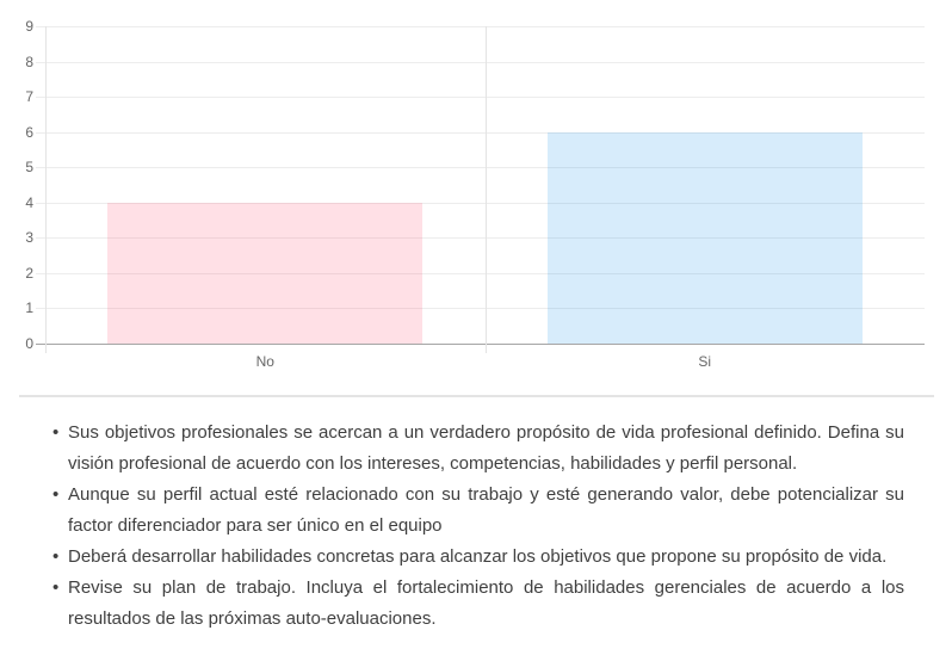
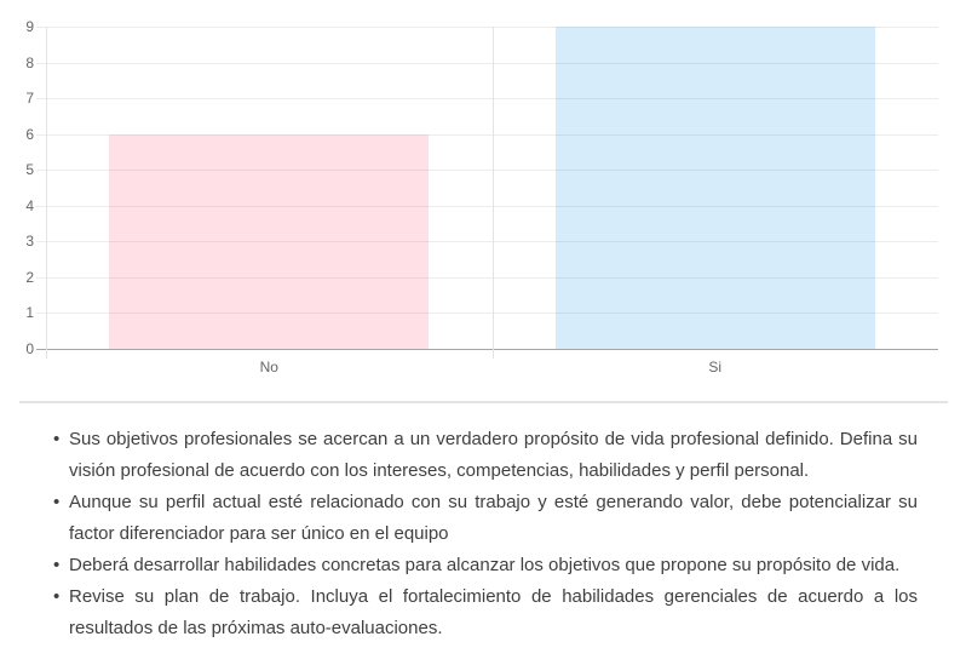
No: 4 -> 6
Si: 6 -> 9
